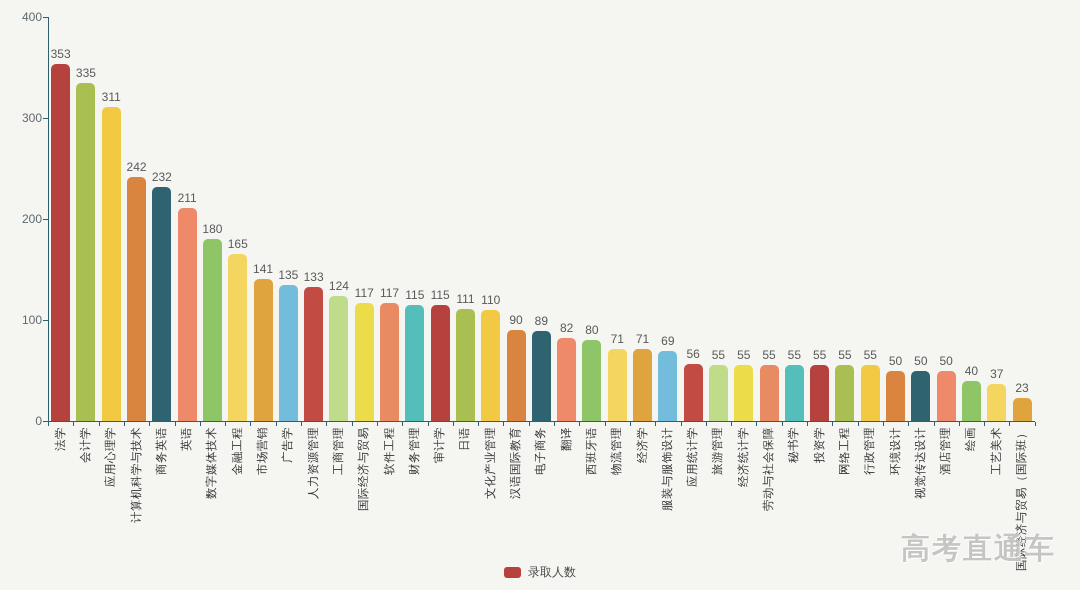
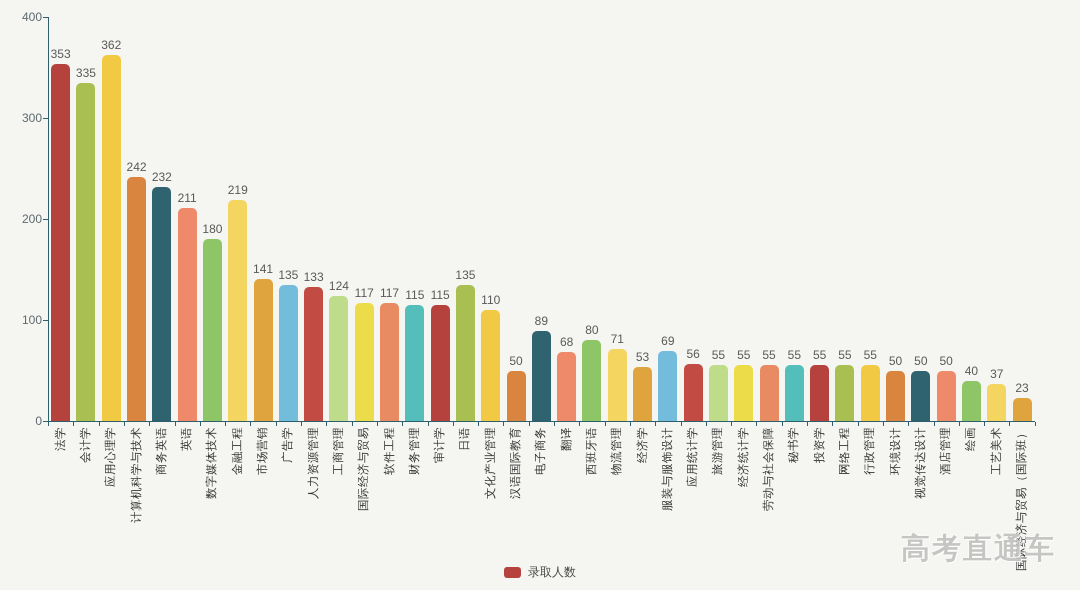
应用心理学: 311 -> 362
金融工程: 165 -> 219
日语: 111 -> 135
汉语国际教育: 90 -> 50
翻译: 82 -> 68
经济学: 71 -> 53
